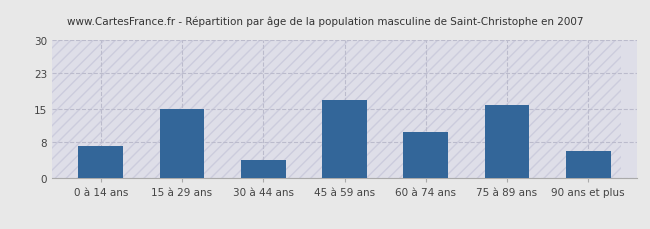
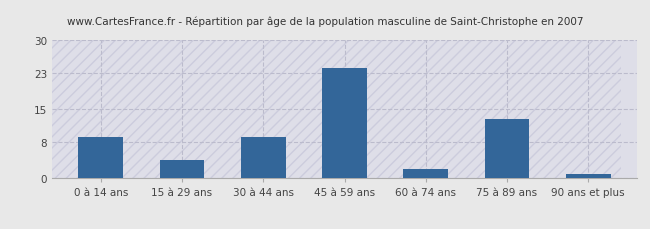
0 à 14 ans: 7 -> 9
15 à 29 ans: 15 -> 4
30 à 44 ans: 4 -> 9
45 à 59 ans: 17 -> 24
60 à 74 ans: 10 -> 2
75 à 89 ans: 16 -> 13
90 ans et plus: 6 -> 1
